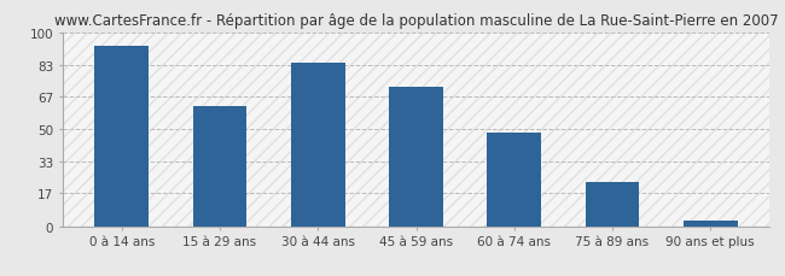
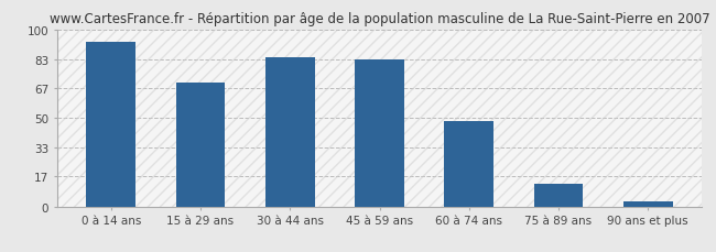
15 à 29 ans: 62 -> 70
45 à 59 ans: 72 -> 83
75 à 89 ans: 23 -> 13
